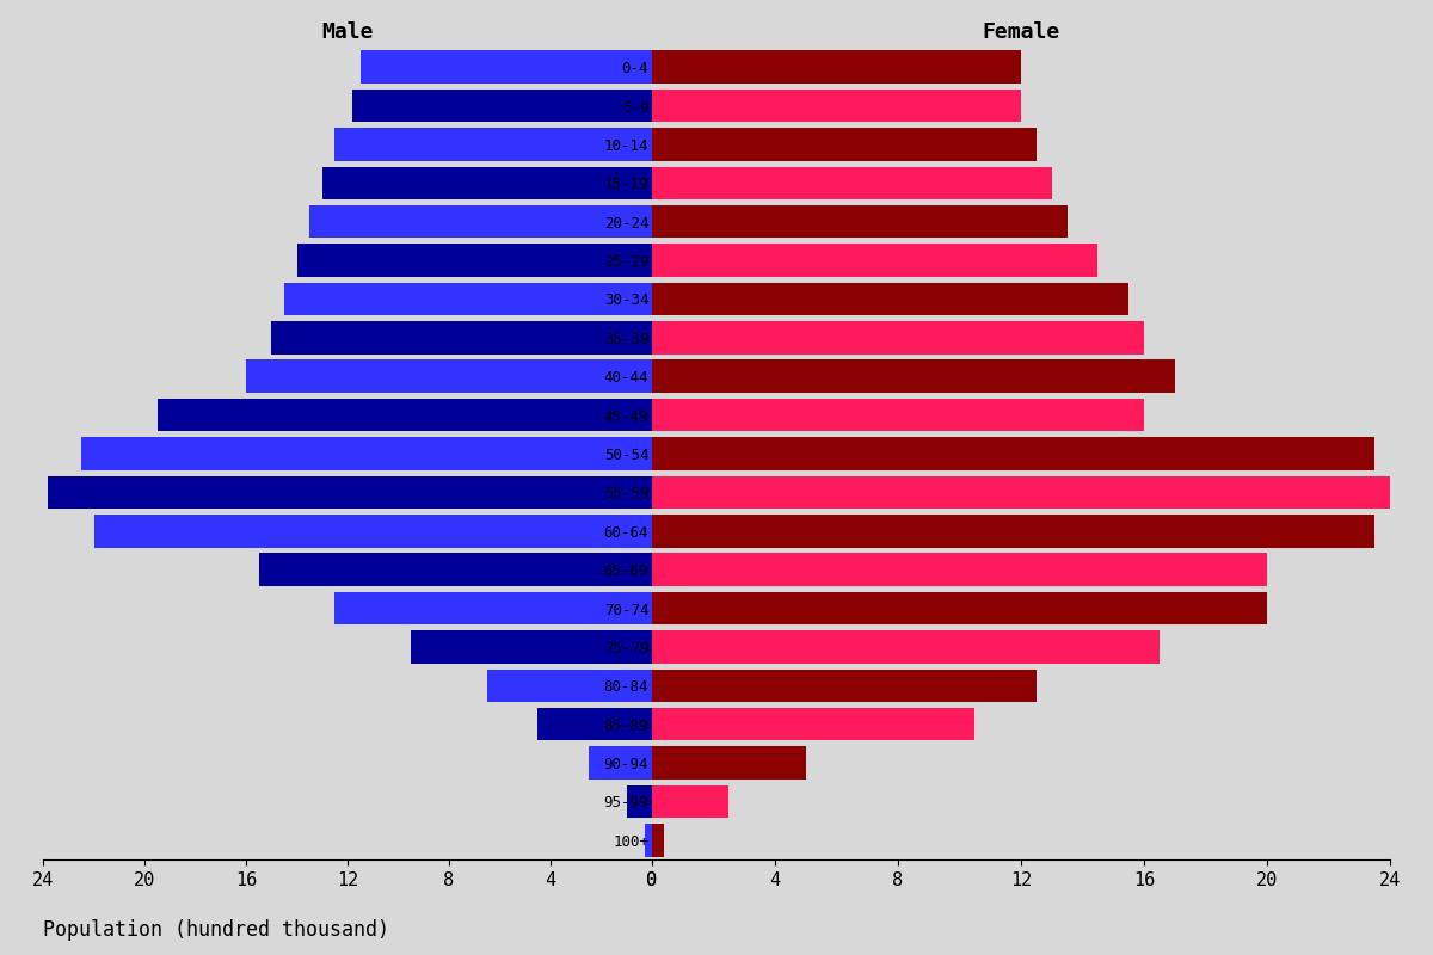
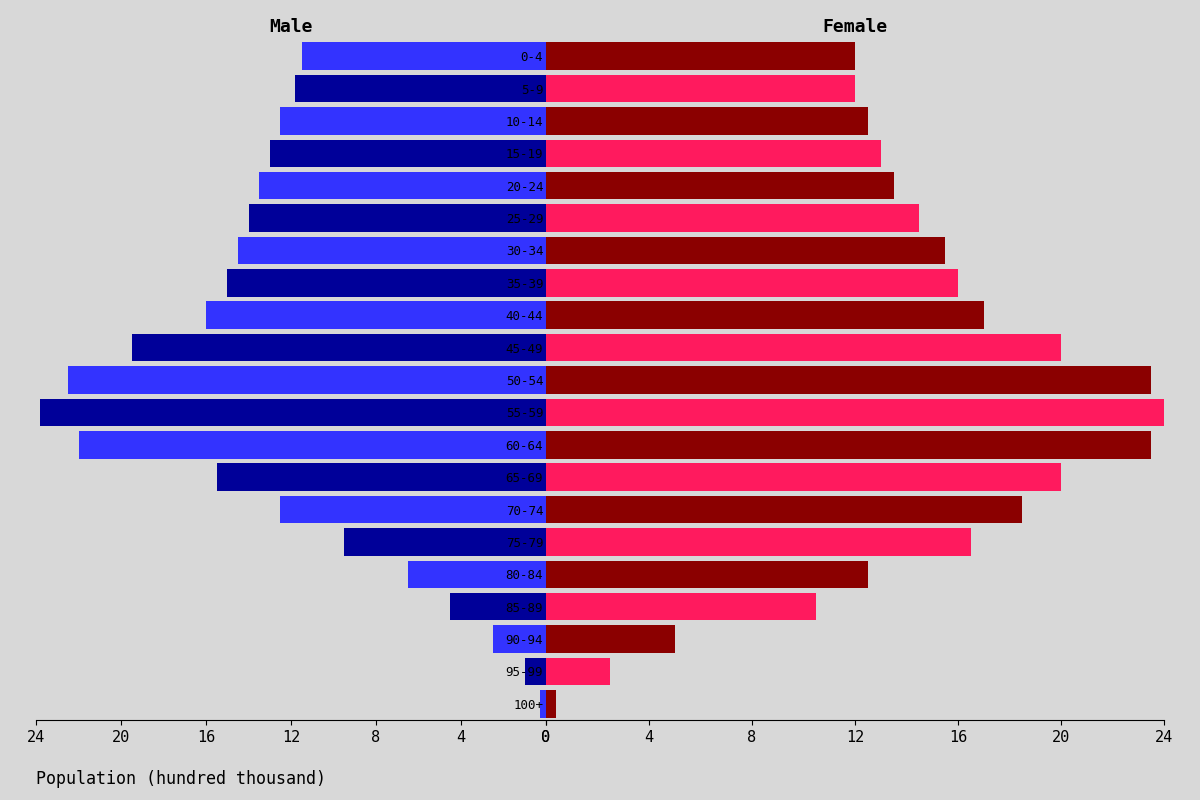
Female/45-49: 16.0 -> 20.0
Female/70-74: 20.0 -> 18.5
